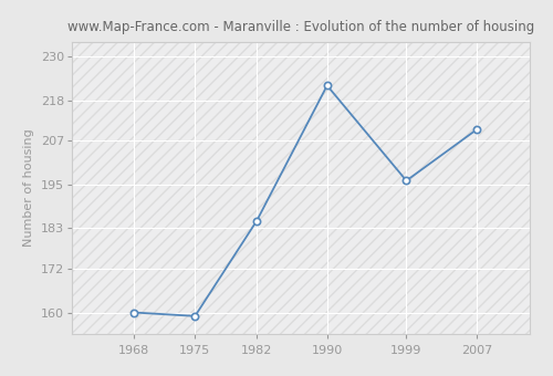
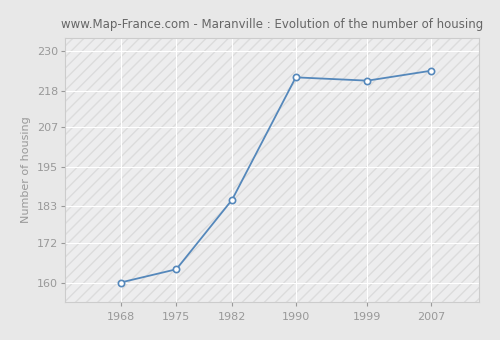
1975: 159 -> 164
1999: 196 -> 221
2007: 210 -> 224
